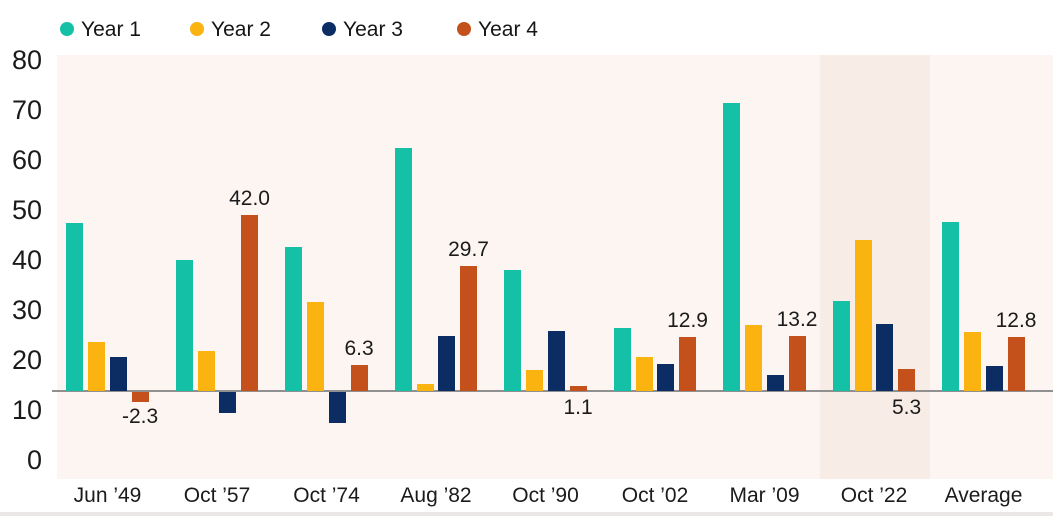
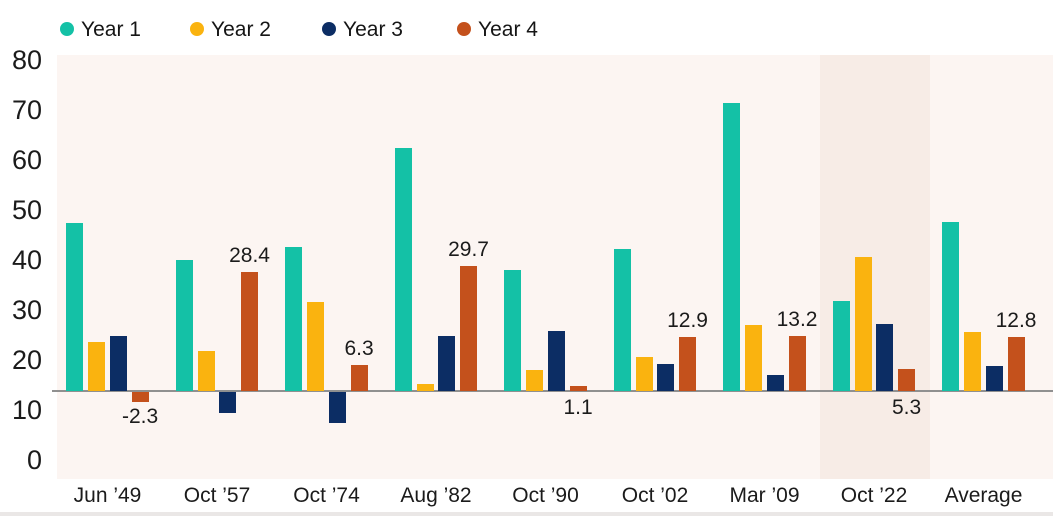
Year 3/Jun ’49: 8 -> 13
Year 4/Oct ’57: 42.0 -> 28.4
Year 1/Oct ’02: 15 -> 34
Year 2/Oct ’22: 36 -> 32
